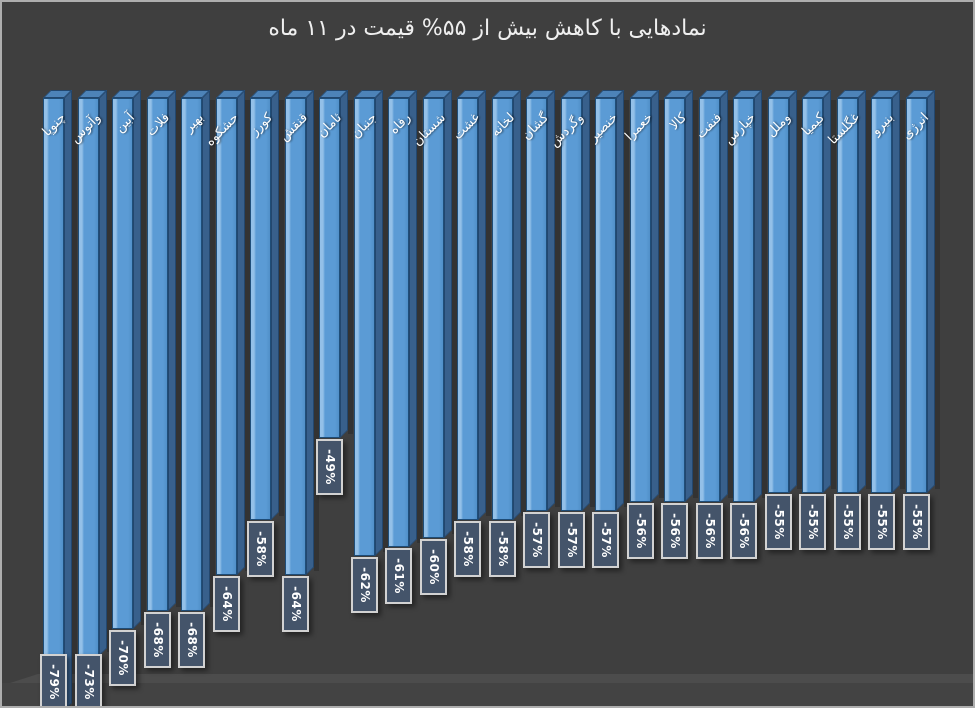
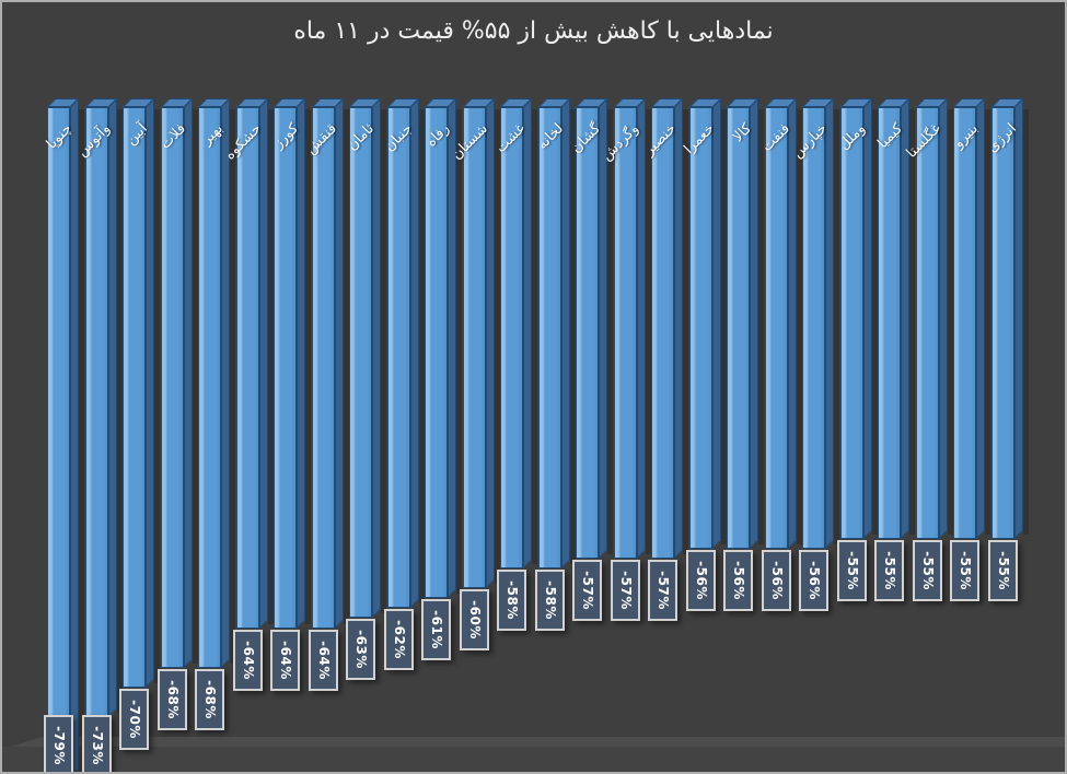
کورز: -58% -> -64%
ثامان: -49% -> -63%
